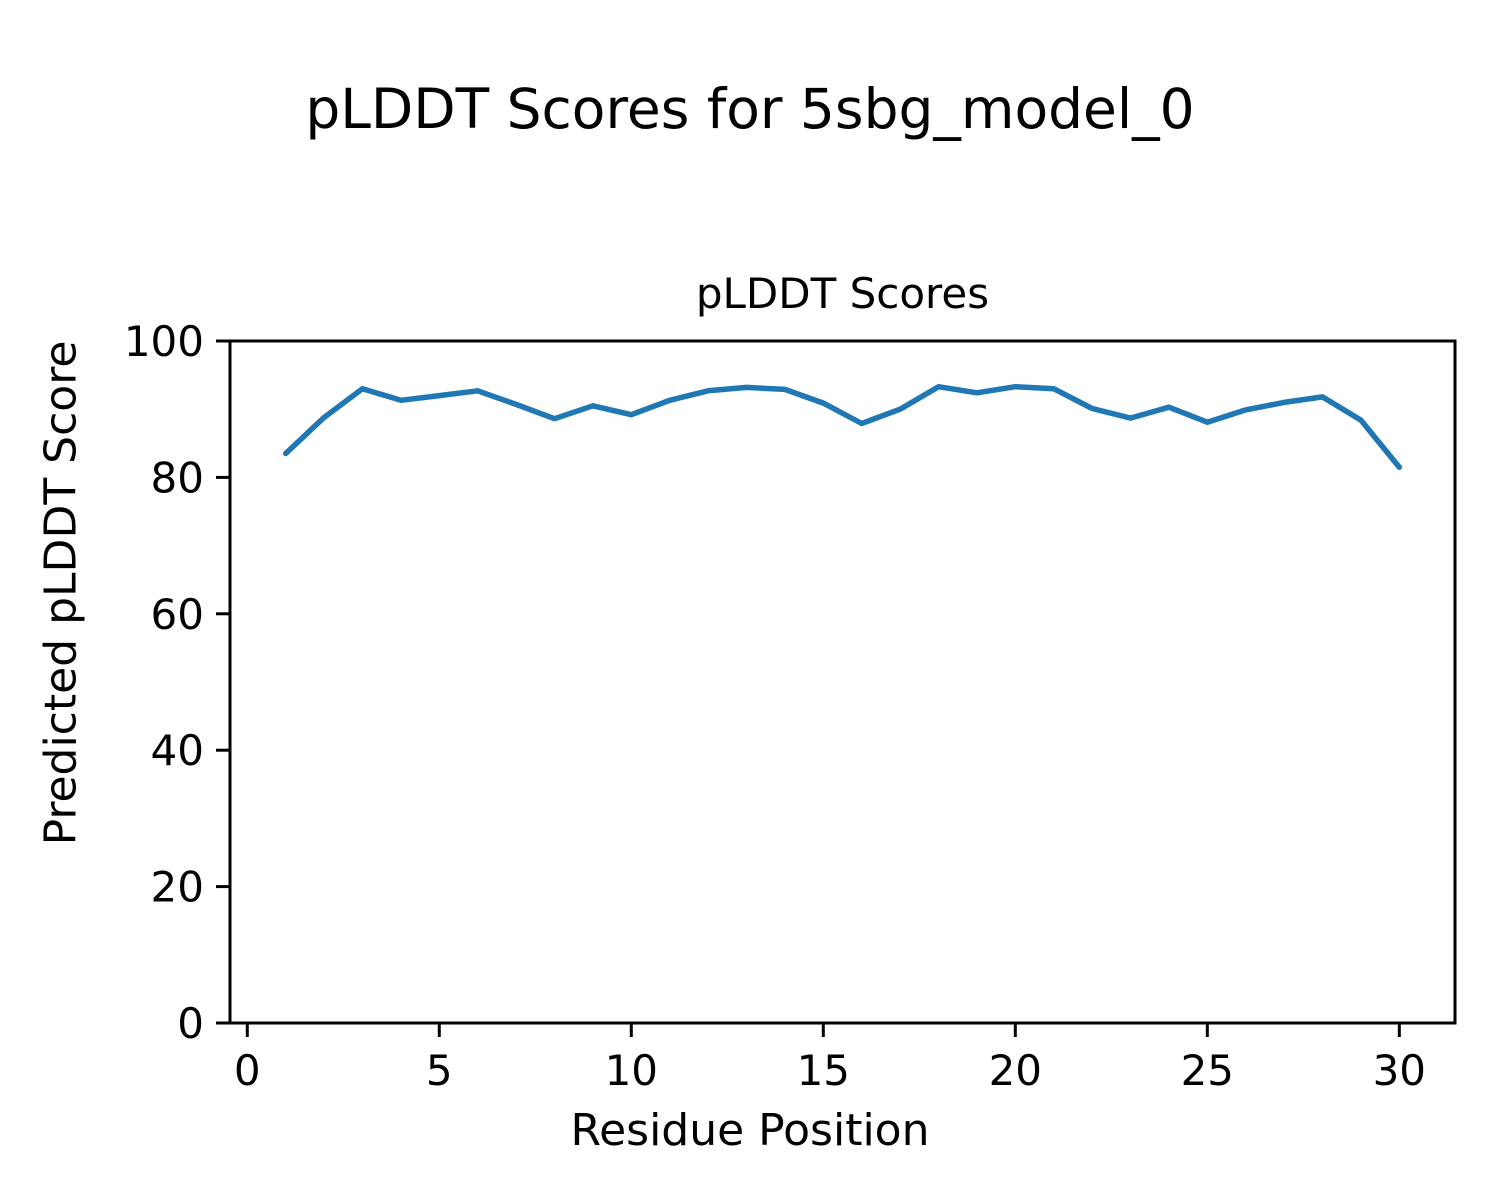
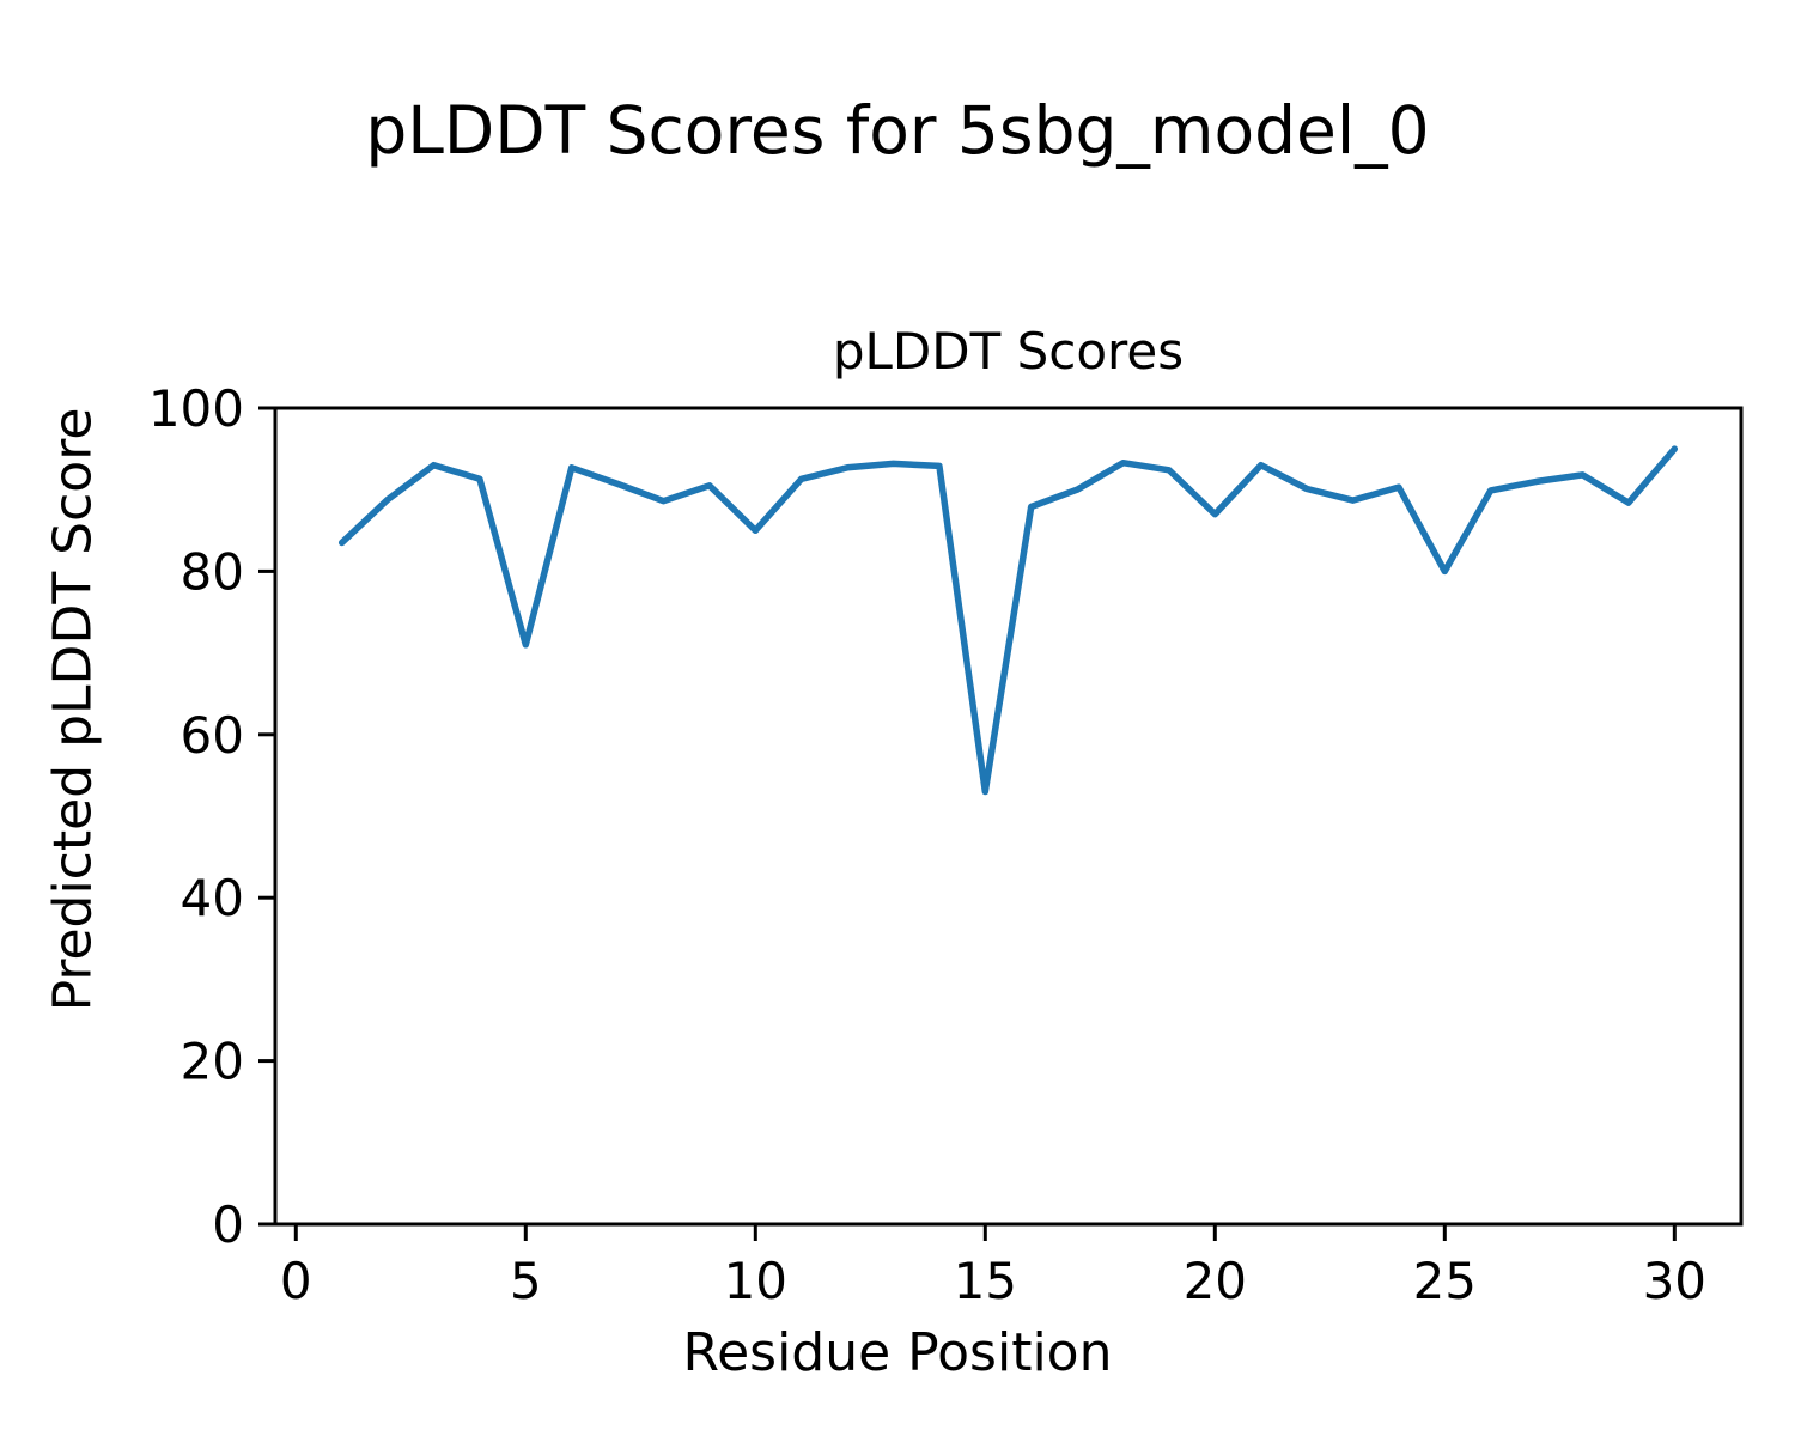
5: 92 -> 71
10: 89 -> 85
15: 91 -> 53
20: 93 -> 87
25: 88 -> 80
30: 82 -> 95
